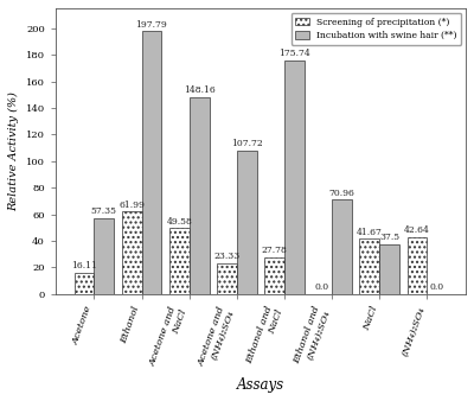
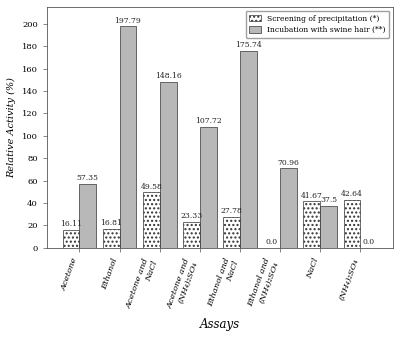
Screening of precipitation (*)/Ethanol: 61.99 -> 16.81
